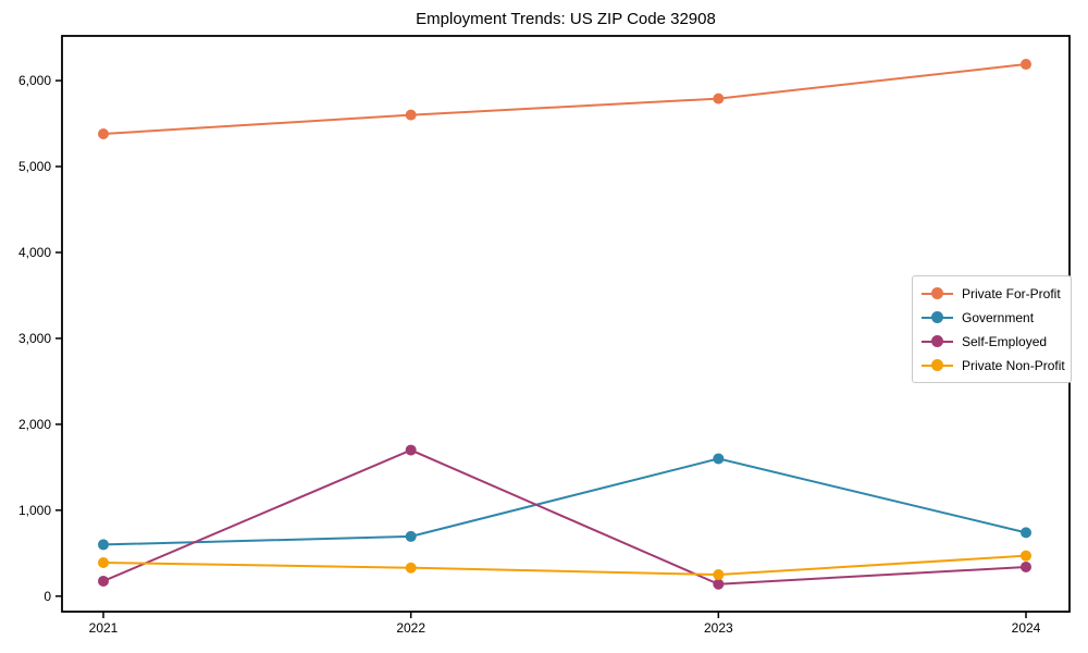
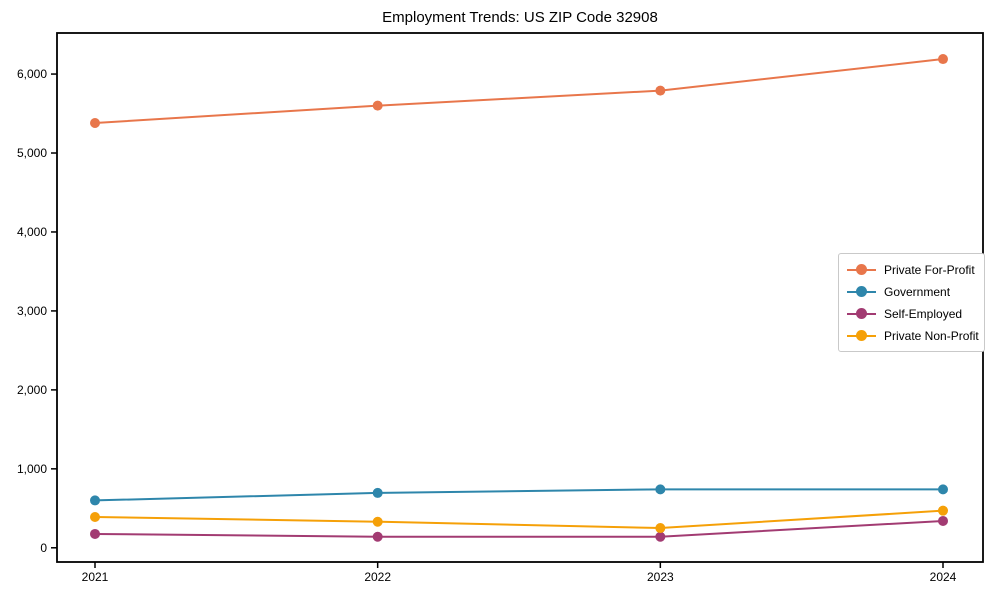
Self-Employed/2022: 1700 -> 100
Government/2023: 1600 -> 700
